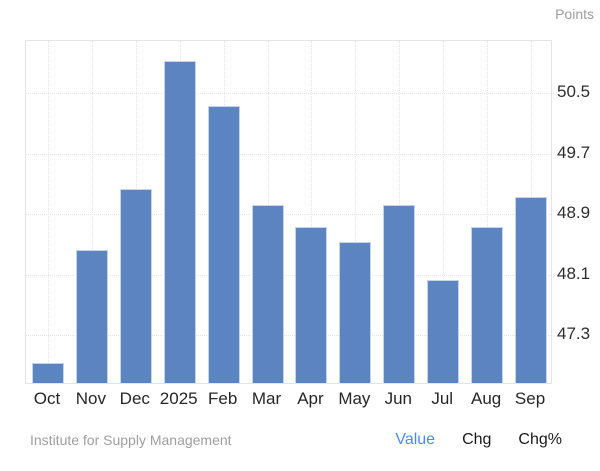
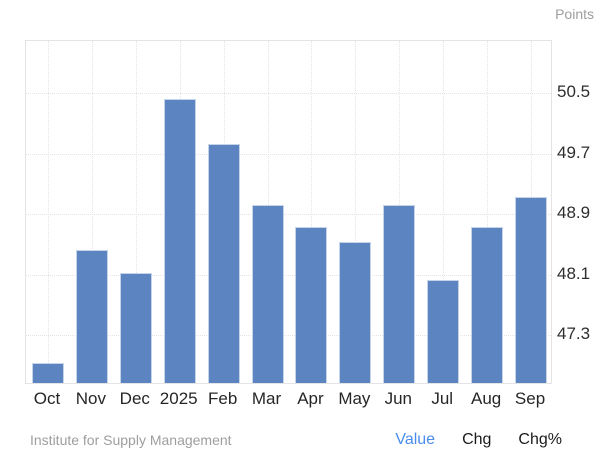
Dec: 49.2 -> 48.1
2025: 50.9 -> 50.4
Feb: 50.3 -> 49.8
